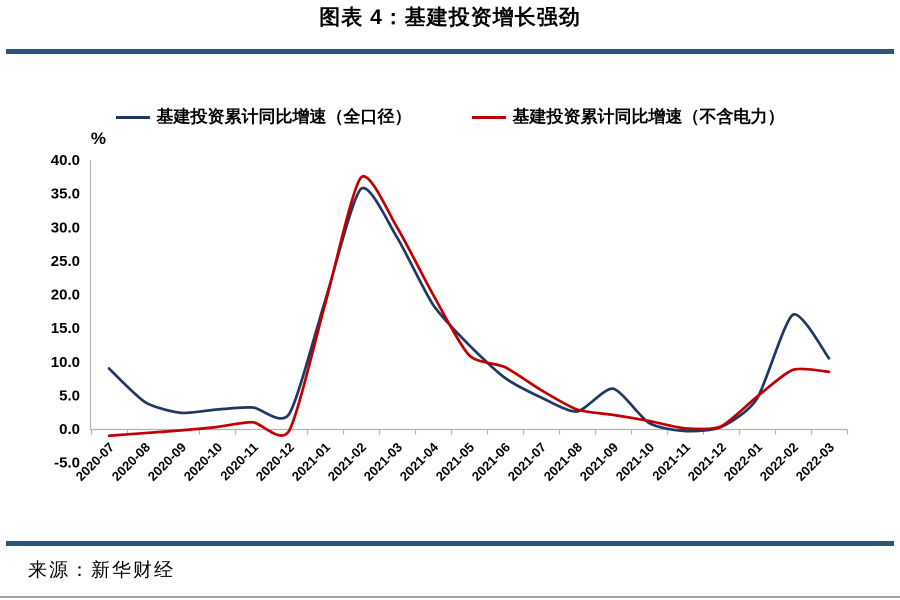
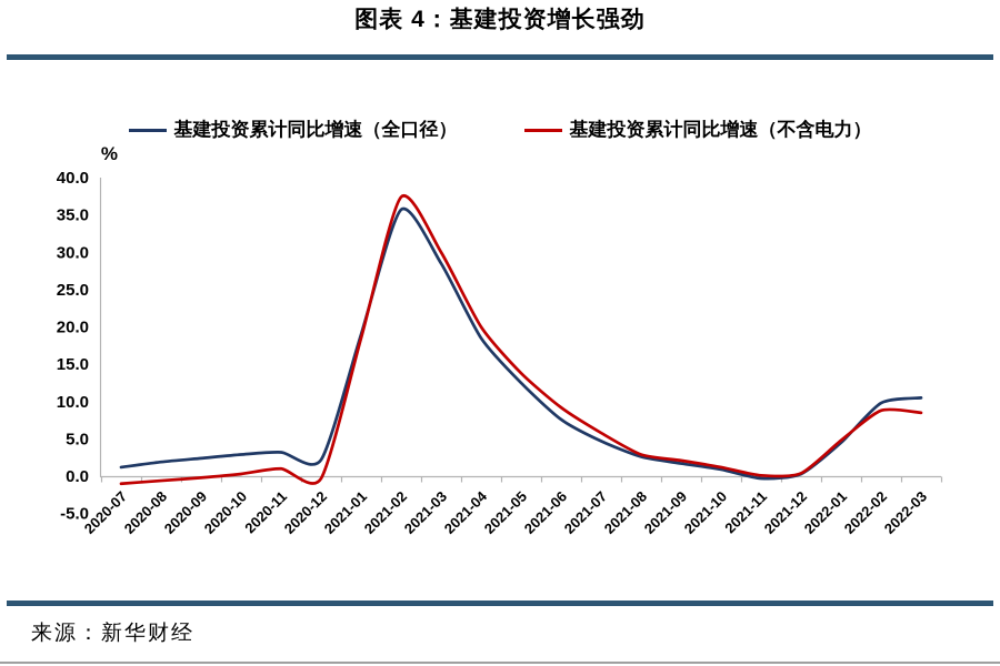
基建投资累计同比增速（全口径）/2020-07: 9 -> 1
基建投资累计同比增速（全口径）/2020-08: 4 -> 2
基建投资累计同比增速（不含电力）/2021-05: 11 -> 14
基建投资累计同比增速（全口径）/2021-09: 6 -> 2
基建投资累计同比增速（全口径）/2022-02: 17 -> 10
